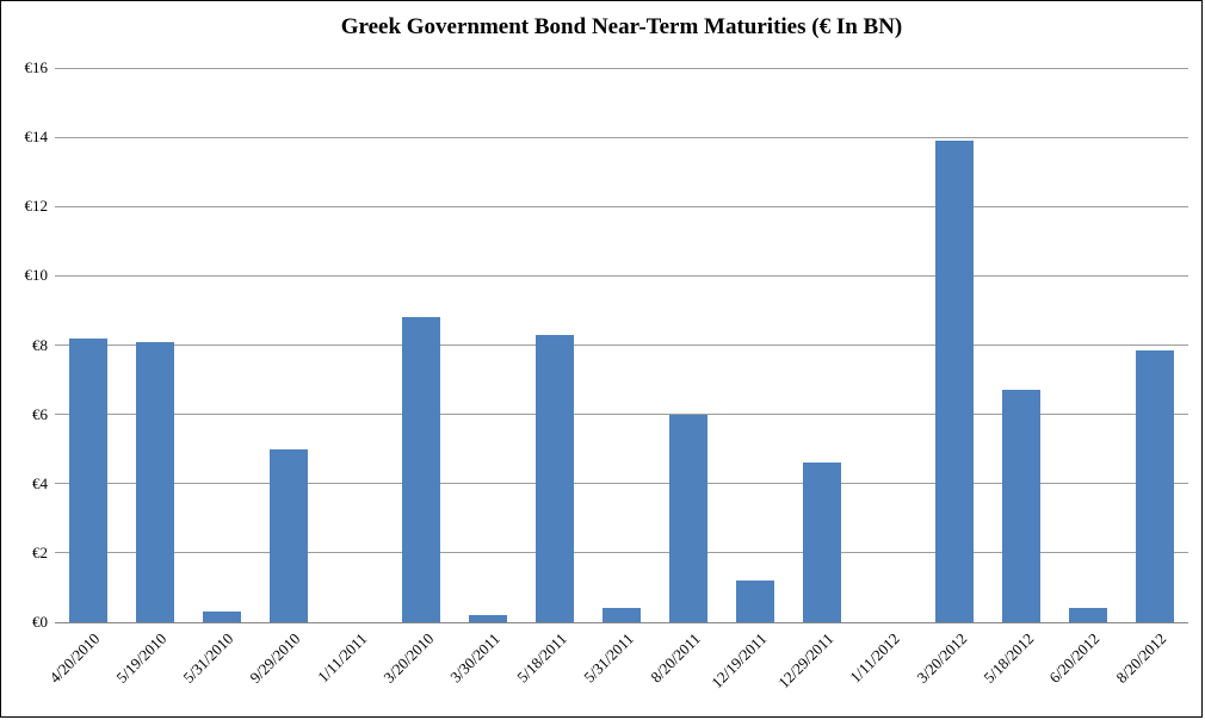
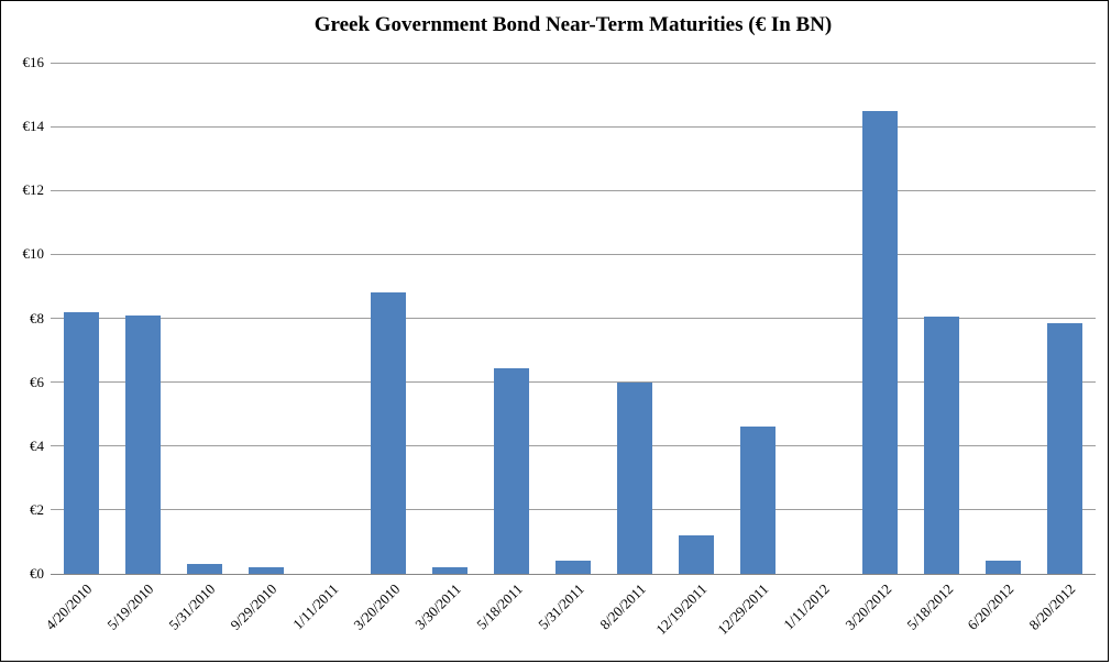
9/29/2010: €5.0 -> €0.2
5/18/2011: €8.3 -> €6.5
3/20/2012: €13.9 -> €14.5
5/18/2012: €6.7 -> €8.1
